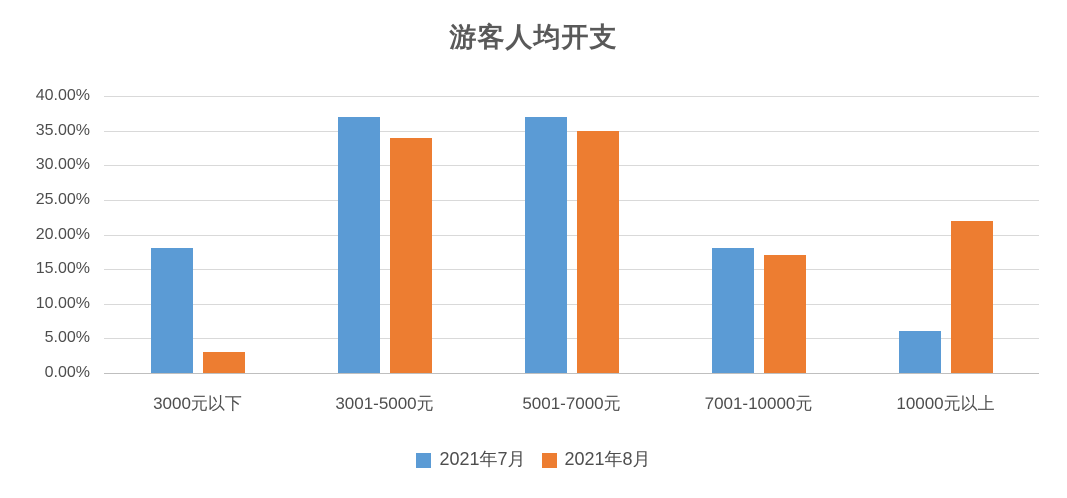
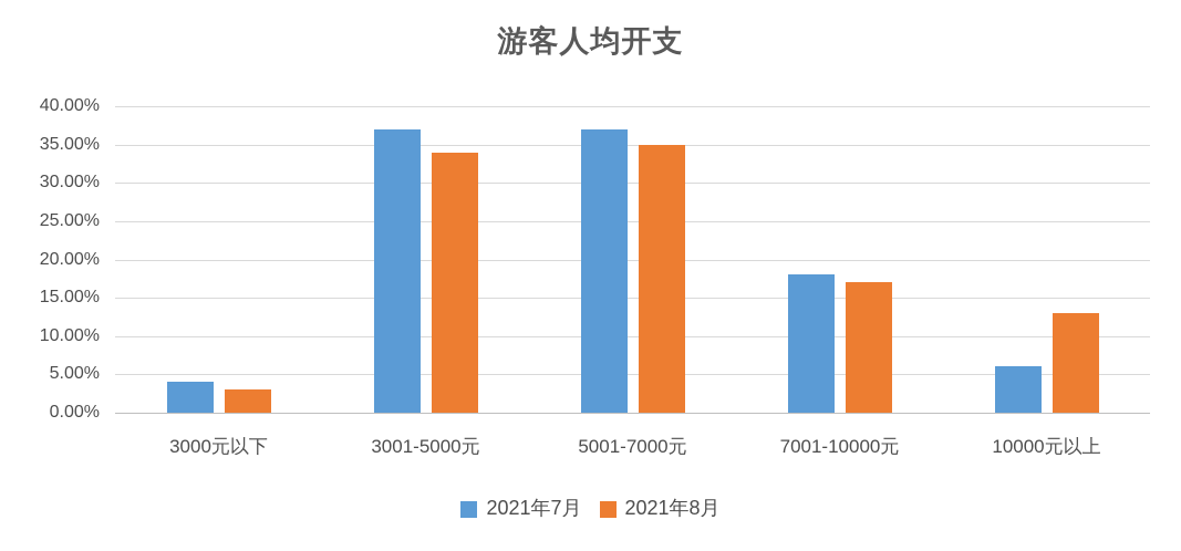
2021年7月/3000元以下: 18% -> 4%
2021年8月/10000元以上: 22% -> 13%
